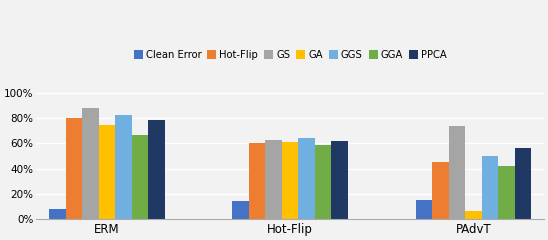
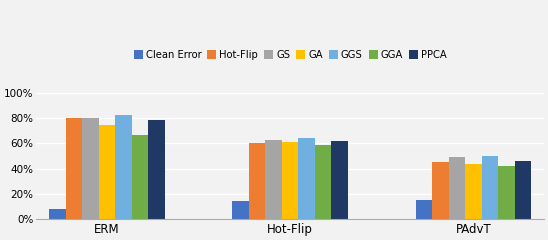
GS/ERM: 88% -> 80%
GS/PAdvT: 74% -> 49%
GA/PAdvT: 6% -> 44%
PPCA/PAdvT: 56% -> 46%
